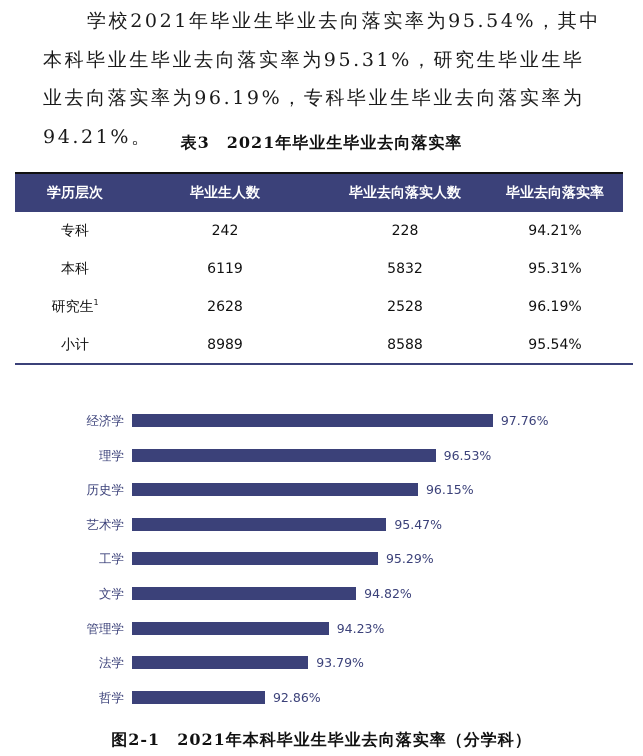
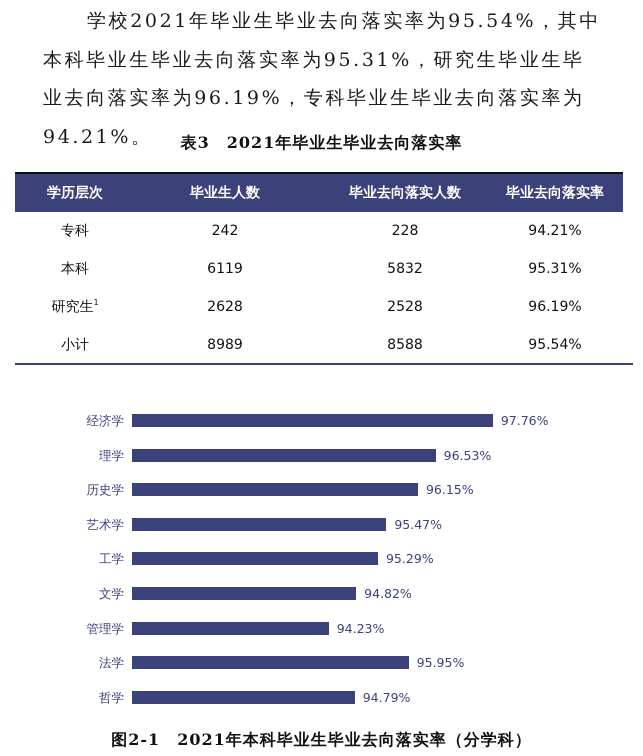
法学: 93.79% -> 95.95%
哲学: 92.86% -> 94.79%
